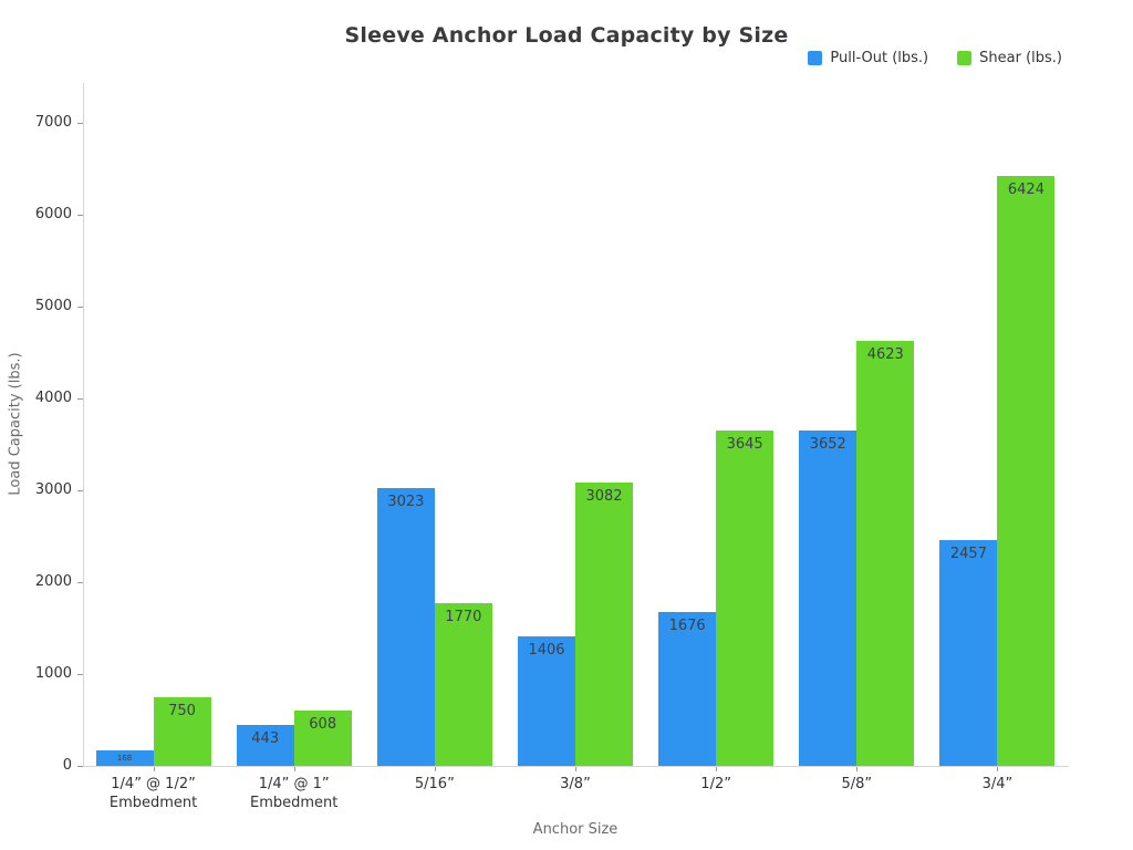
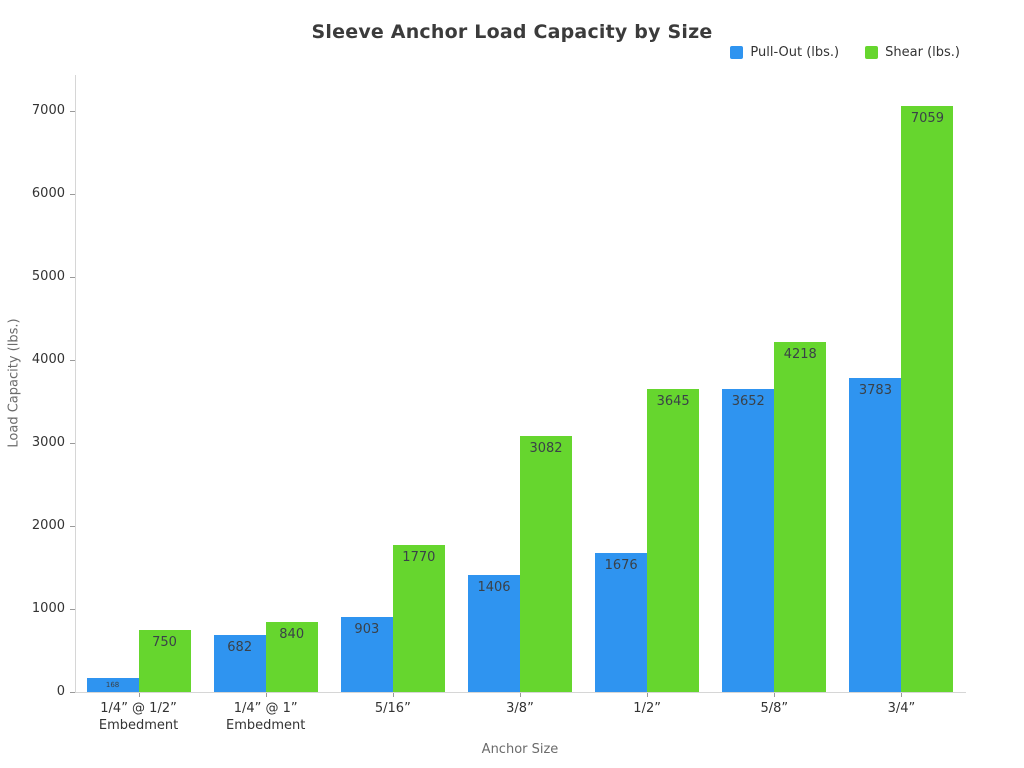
Pull-Out (lbs.)/1/4” @ 1” Embedment: 443 -> 682
Shear (lbs.)/1/4” @ 1” Embedment: 608 -> 840
Pull-Out (lbs.)/5/16”: 3023 -> 903
Shear (lbs.)/5/8”: 4623 -> 4218
Pull-Out (lbs.)/3/4”: 2457 -> 3783
Shear (lbs.)/3/4”: 6424 -> 7059
